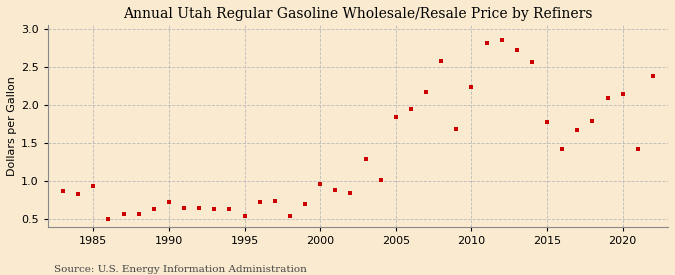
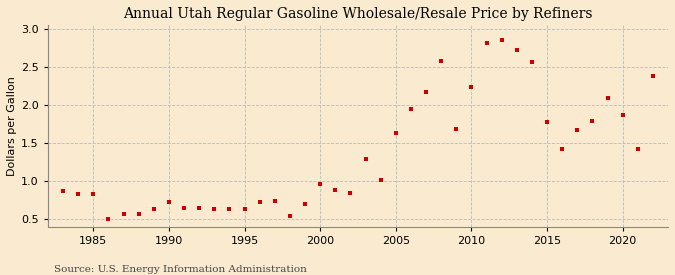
1985: 0.94 -> 0.83
1995: 0.54 -> 0.63
2005: 1.84 -> 1.63
2020: 2.14 -> 1.87
